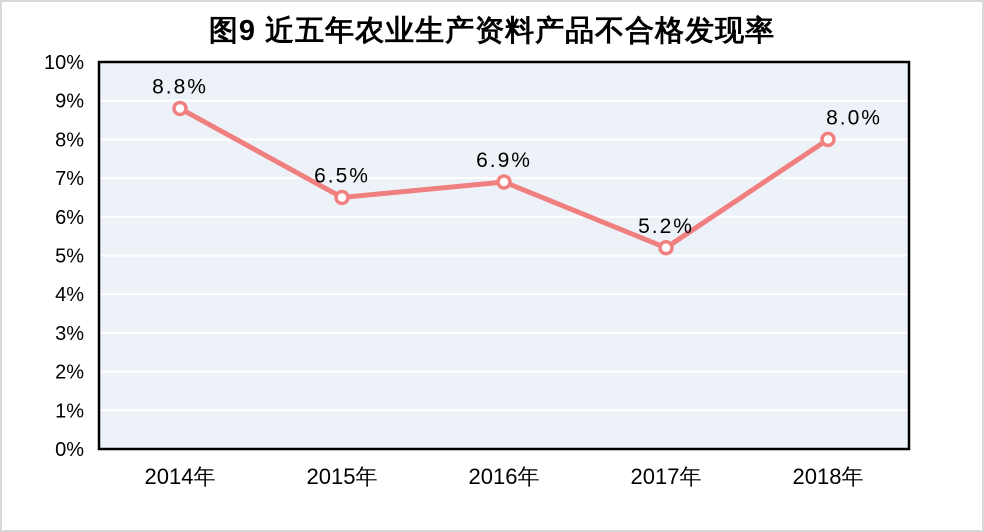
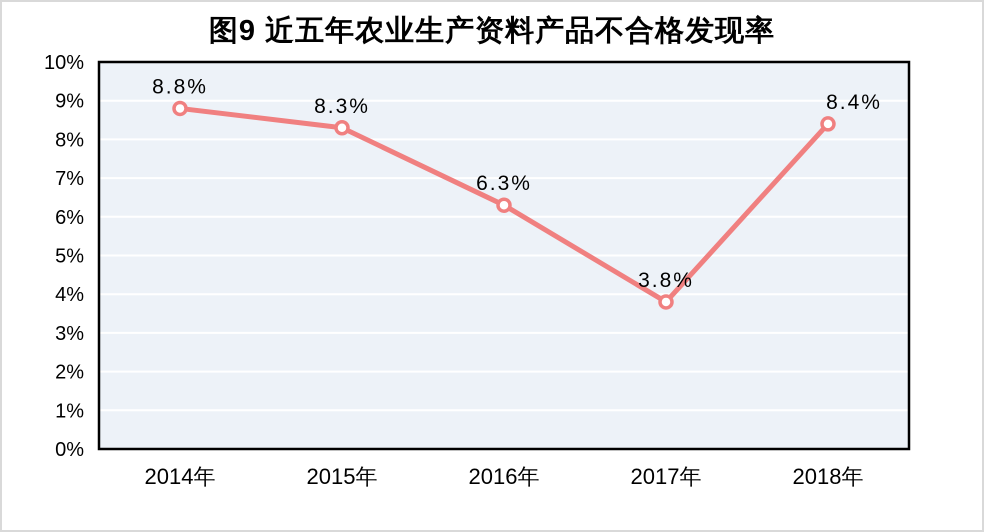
2015年: 6.5% -> 8.3%
2016年: 6.9% -> 6.3%
2017年: 5.2% -> 3.8%
2018年: 8.0% -> 8.4%
